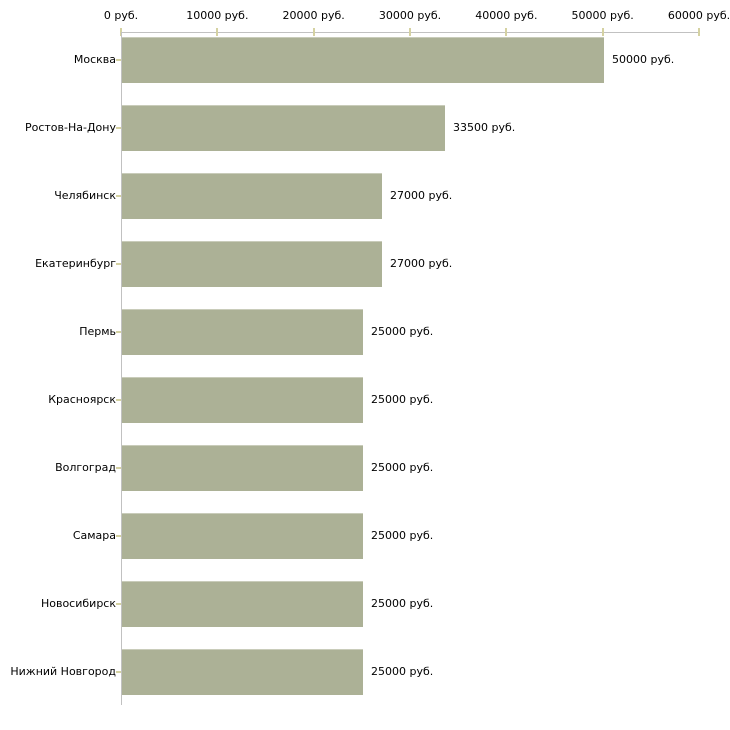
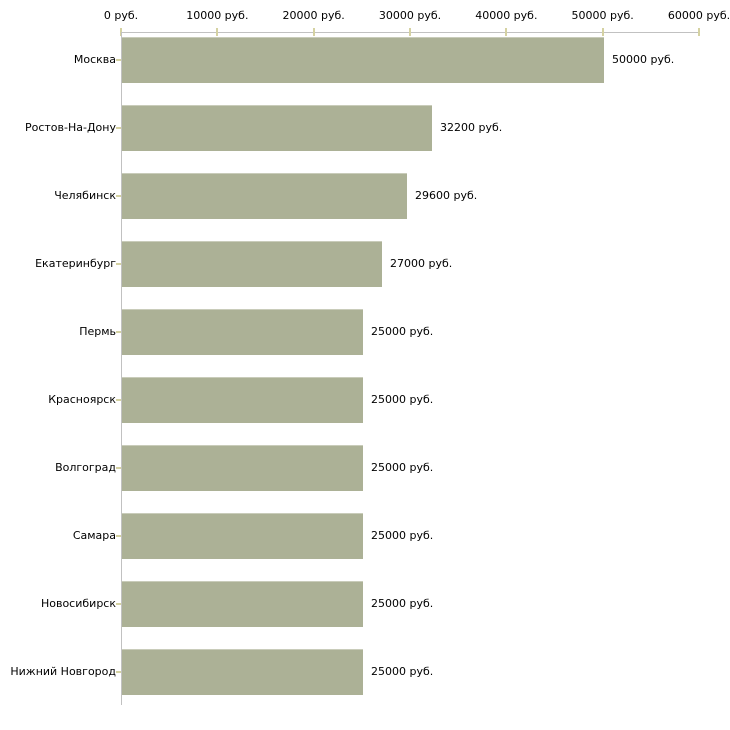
Ростов-На-Дону: 33500 -> 32200
Челябинск: 27000 -> 29600
